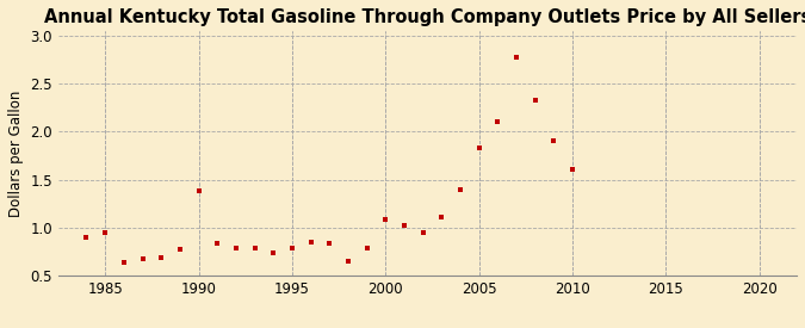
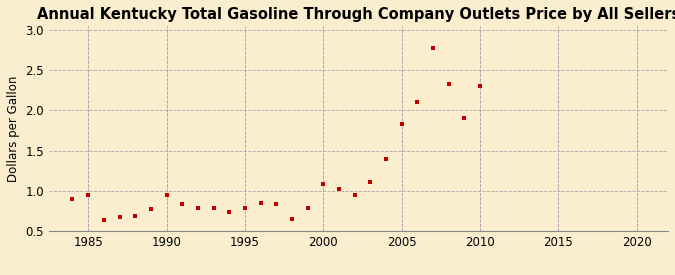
1990: 1.38 -> 0.95
2010: 1.60 -> 2.30
